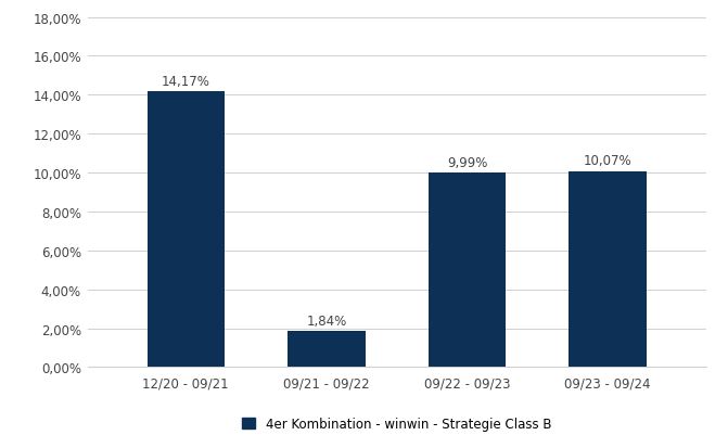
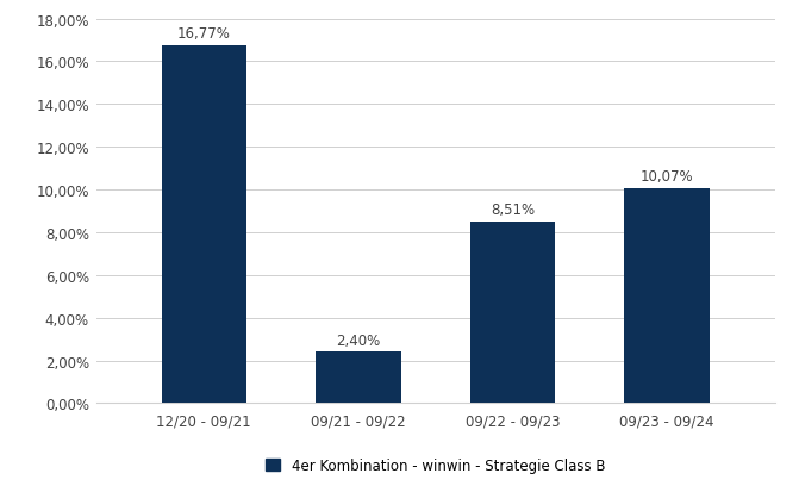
12/20 - 09/21: 14,17% -> 16,77%
09/21 - 09/22: 1,84% -> 2,40%
09/22 - 09/23: 9,99% -> 8,51%
